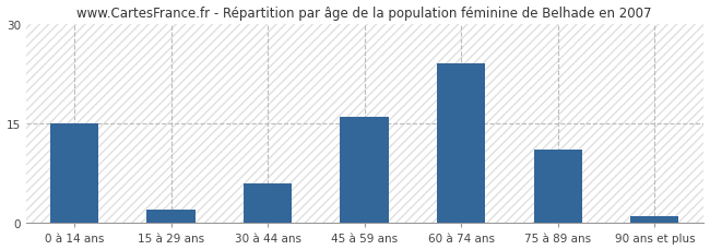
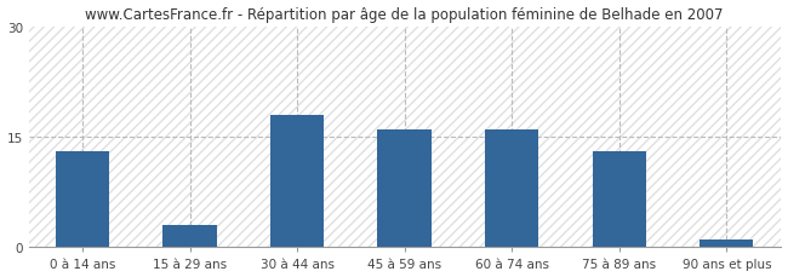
0 à 14 ans: 15 -> 13
15 à 29 ans: 2 -> 3
30 à 44 ans: 6 -> 18
60 à 74 ans: 24 -> 16
75 à 89 ans: 11 -> 13
